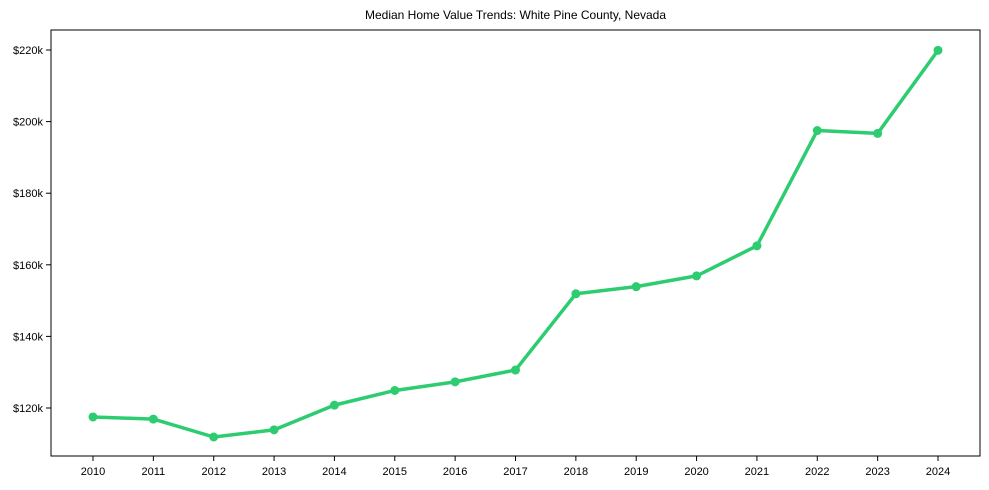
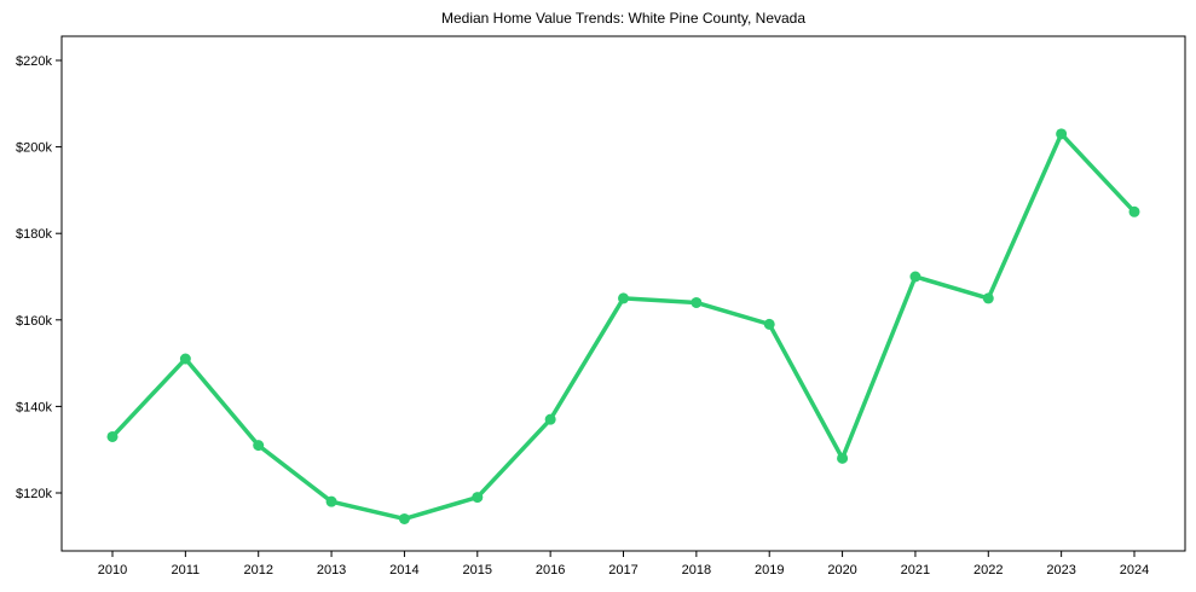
2010: $118k -> $133k
2011: $117k -> $151k
2012: $112k -> $131k
2013: $114k -> $118k
2014: $121k -> $114k
2015: $125k -> $119k
2016: $127k -> $137k
2017: $131k -> $165k
2018: $152k -> $164k
2019: $154k -> $159k
2020: $157k -> $128k
2021: $165k -> $170k
2022: $198k -> $165k
2023: $197k -> $203k
2024: $220k -> $185k
